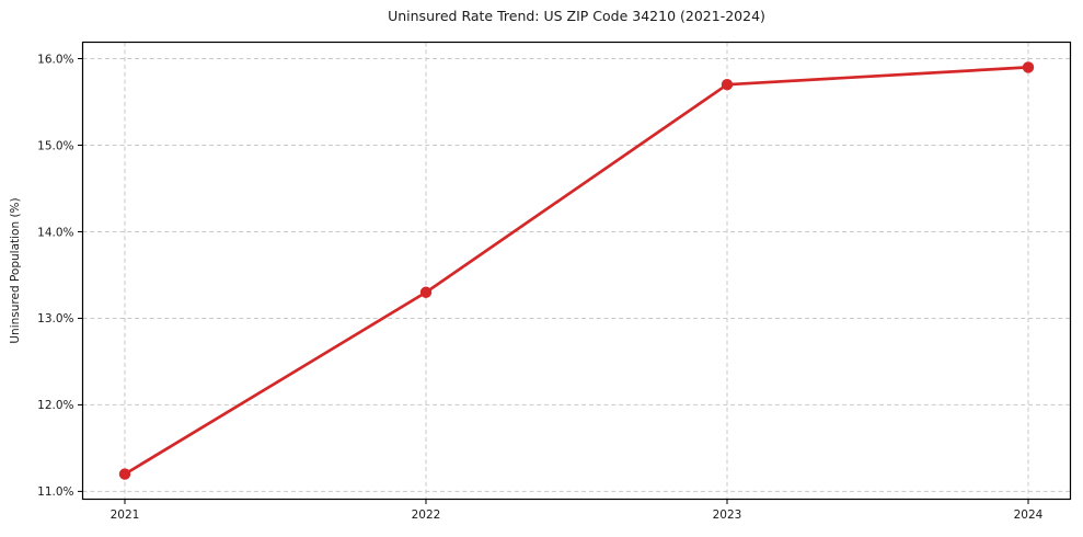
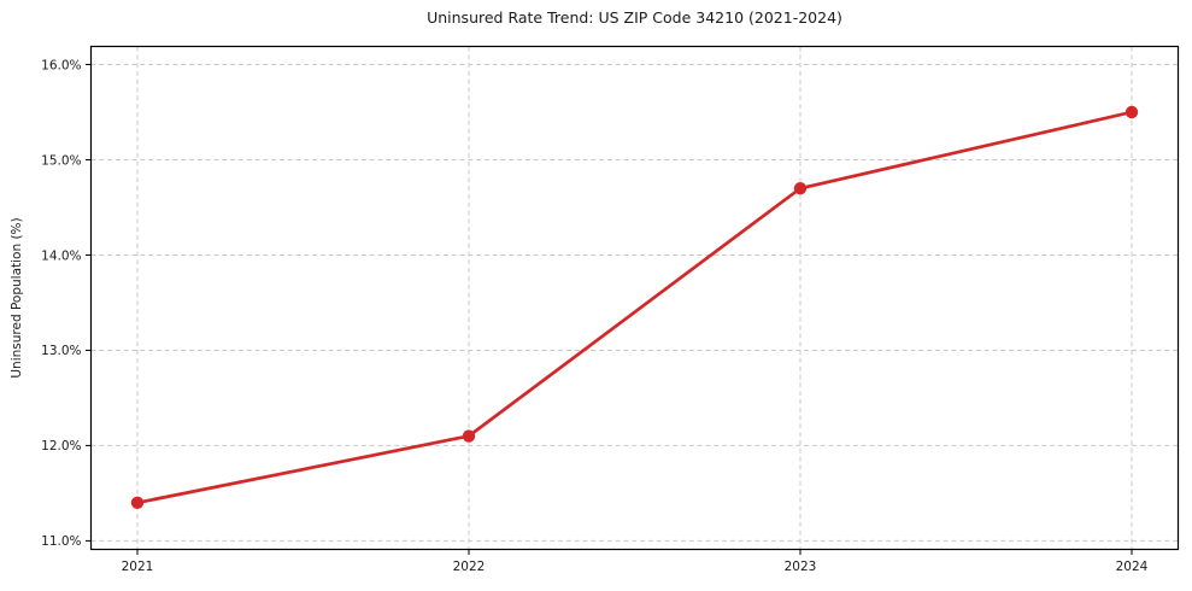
2021: 11.2% -> 11.4%
2022: 13.3% -> 12.1%
2023: 15.7% -> 14.7%
2024: 15.9% -> 15.5%
